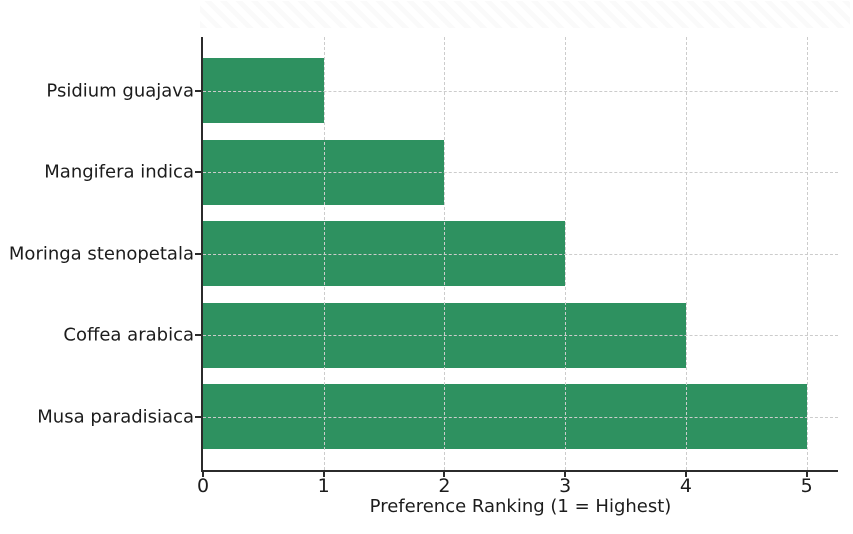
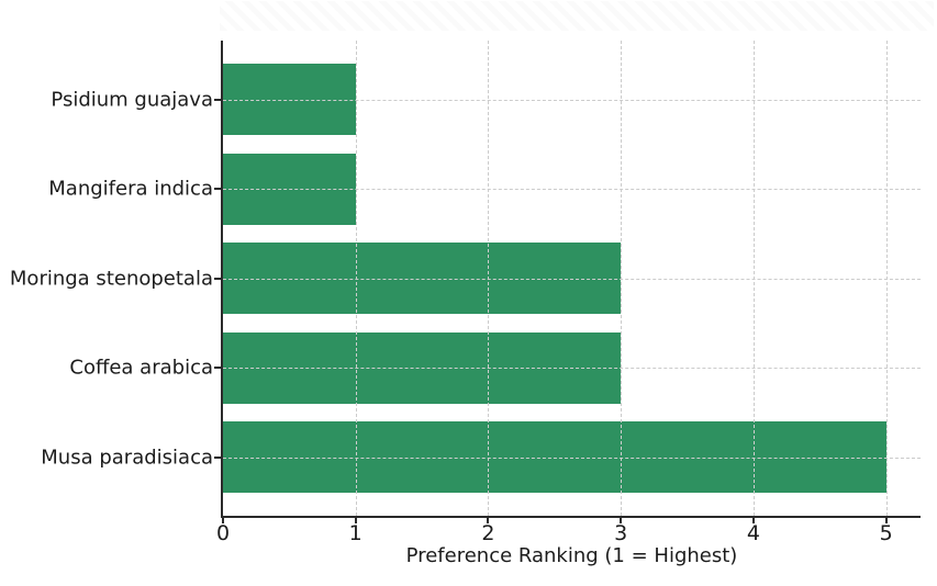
Mangifera indica: 2 -> 1
Coffea arabica: 4 -> 3
